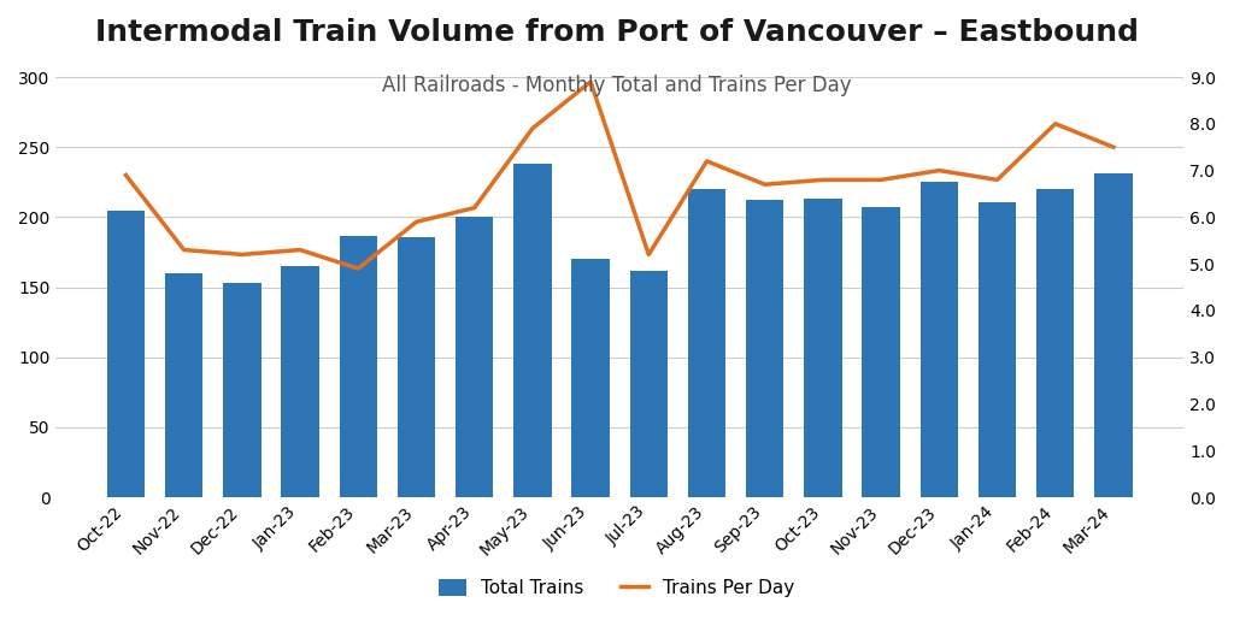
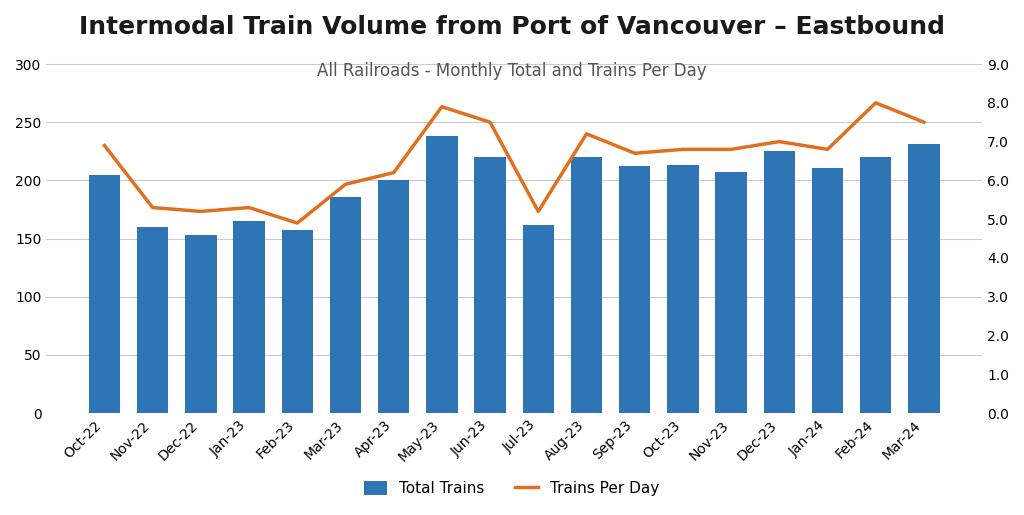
Total Trains/Feb-23: 187 -> 157
Total Trains/Jun-23: 170 -> 220
Trains Per Day/Jun-23: 8.9 -> 7.5
